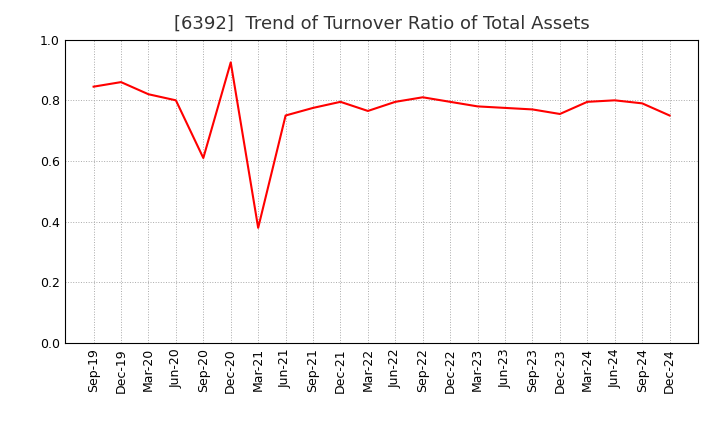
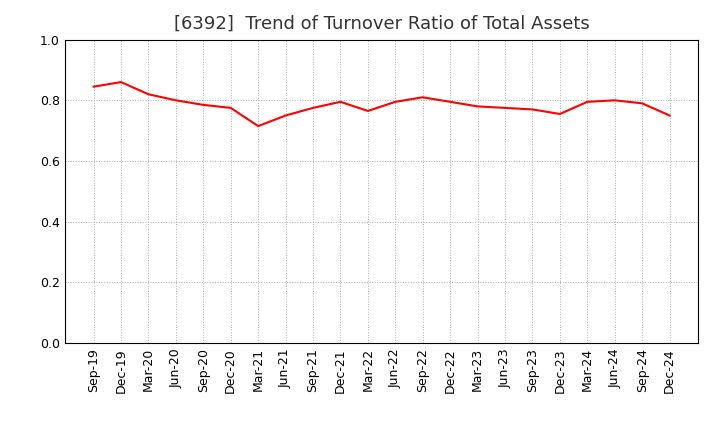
Sep-20: 0.610 -> 0.785
Dec-20: 0.925 -> 0.775
Mar-21: 0.380 -> 0.715
